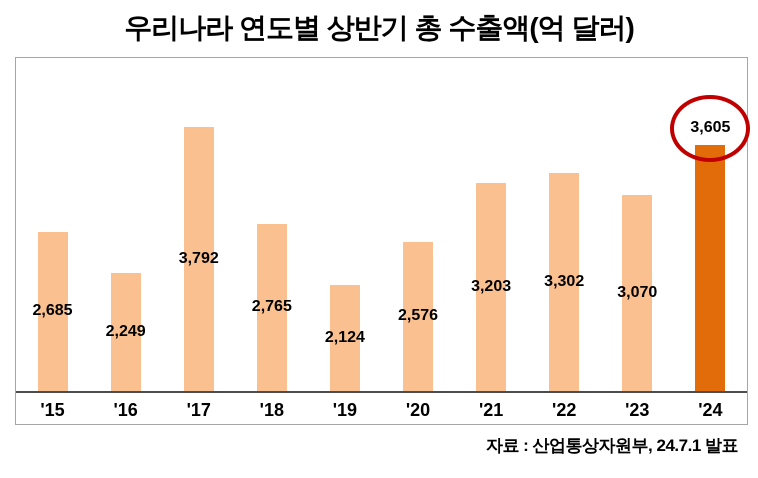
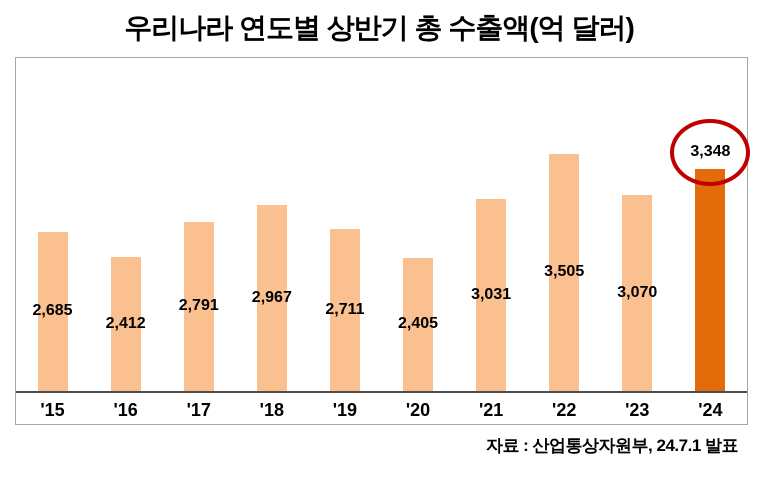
'16: 2,249 -> 2,412
'17: 3,792 -> 2,791
'18: 2,765 -> 2,967
'19: 2,124 -> 2,711
'20: 2,576 -> 2,405
'21: 3,203 -> 3,031
'22: 3,302 -> 3,505
'24: 3,605 -> 3,348
